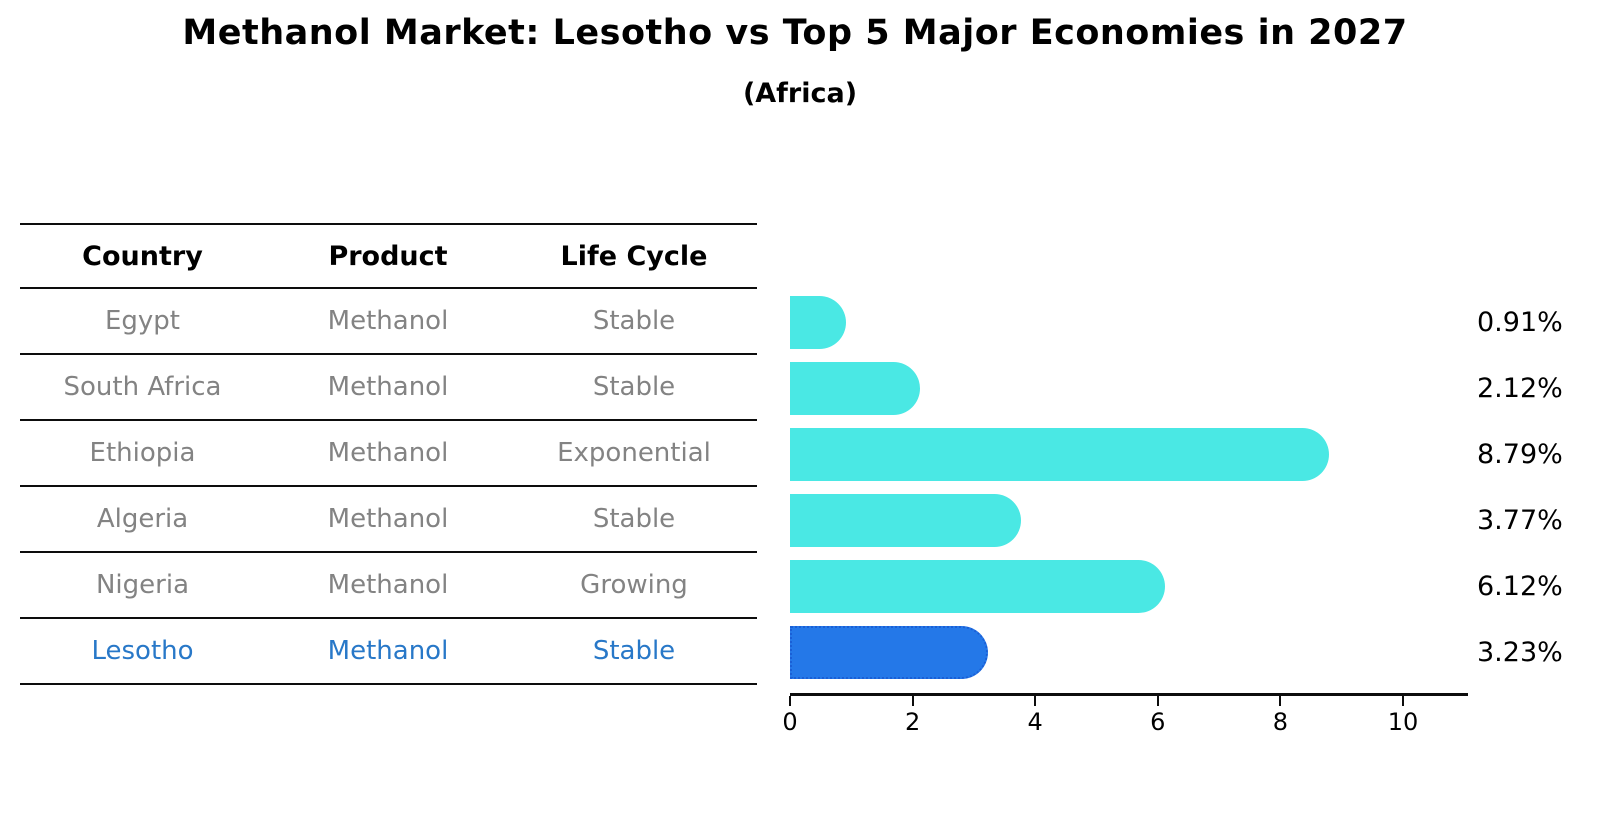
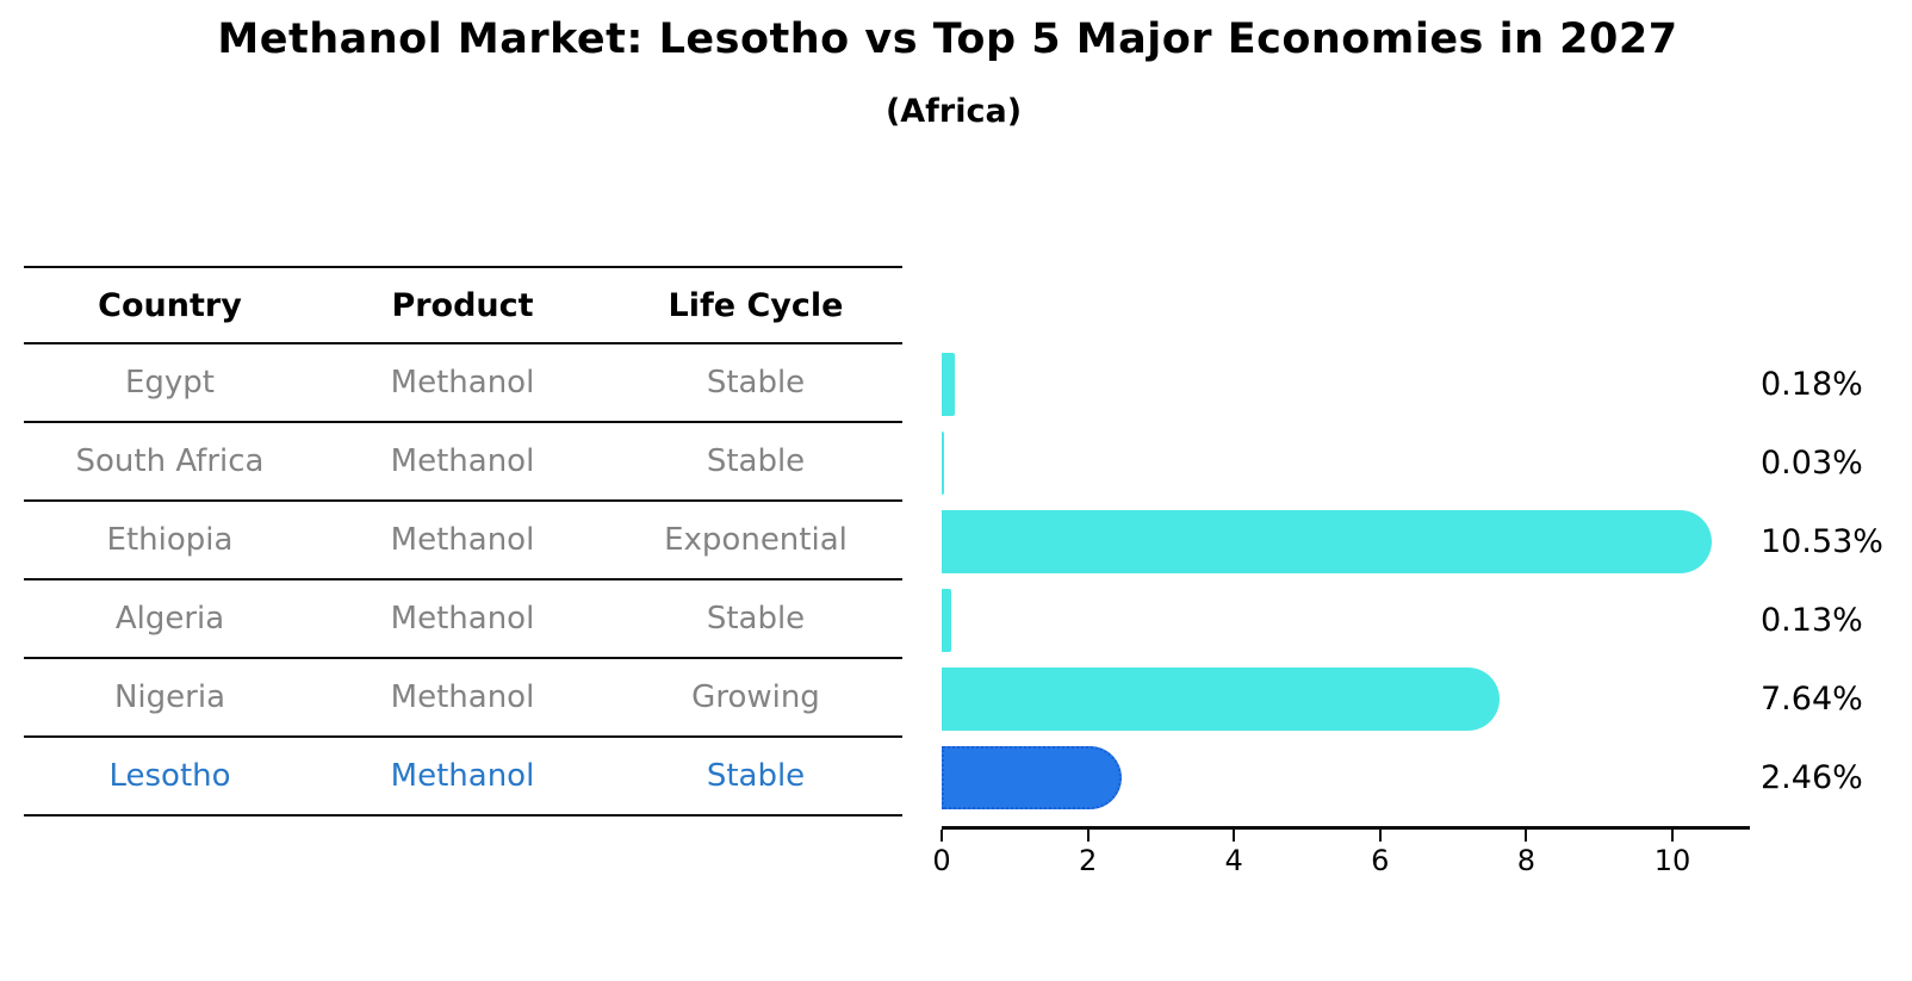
Egypt: 0.91% -> 0.18%
South Africa: 2.12% -> 0.03%
Ethiopia: 8.79% -> 10.53%
Algeria: 3.77% -> 0.13%
Nigeria: 6.12% -> 7.64%
Lesotho: 3.23% -> 2.46%
